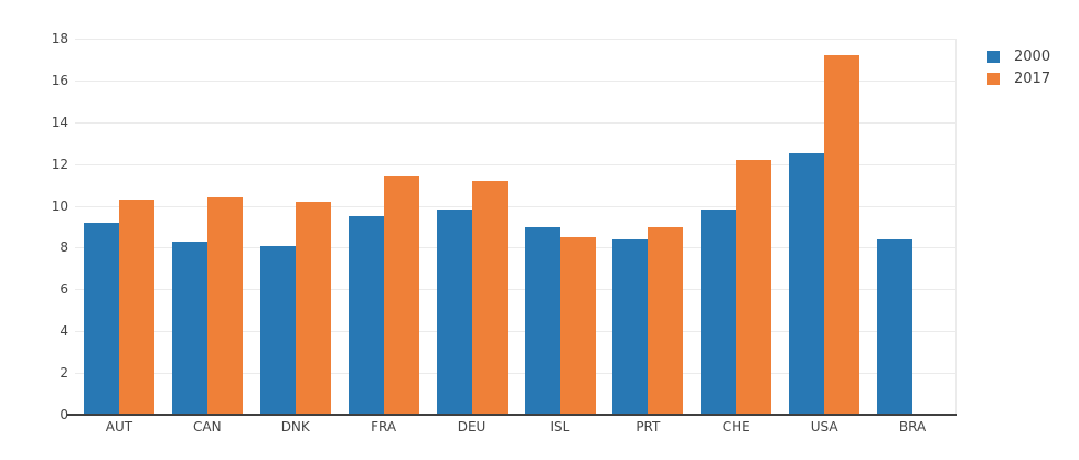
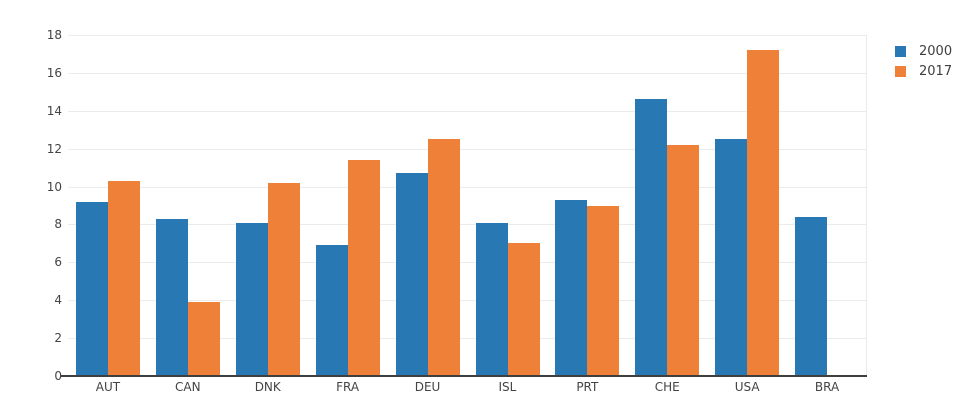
2017/CAN: 10.4 -> 3.9
2000/FRA: 9.5 -> 6.9
2000/DEU: 9.8 -> 10.7
2017/DEU: 11.2 -> 12.5
2000/ISL: 9.0 -> 8.1
2017/ISL: 8.5 -> 7.0
2000/PRT: 8.4 -> 9.3
2000/CHE: 9.8 -> 14.6
